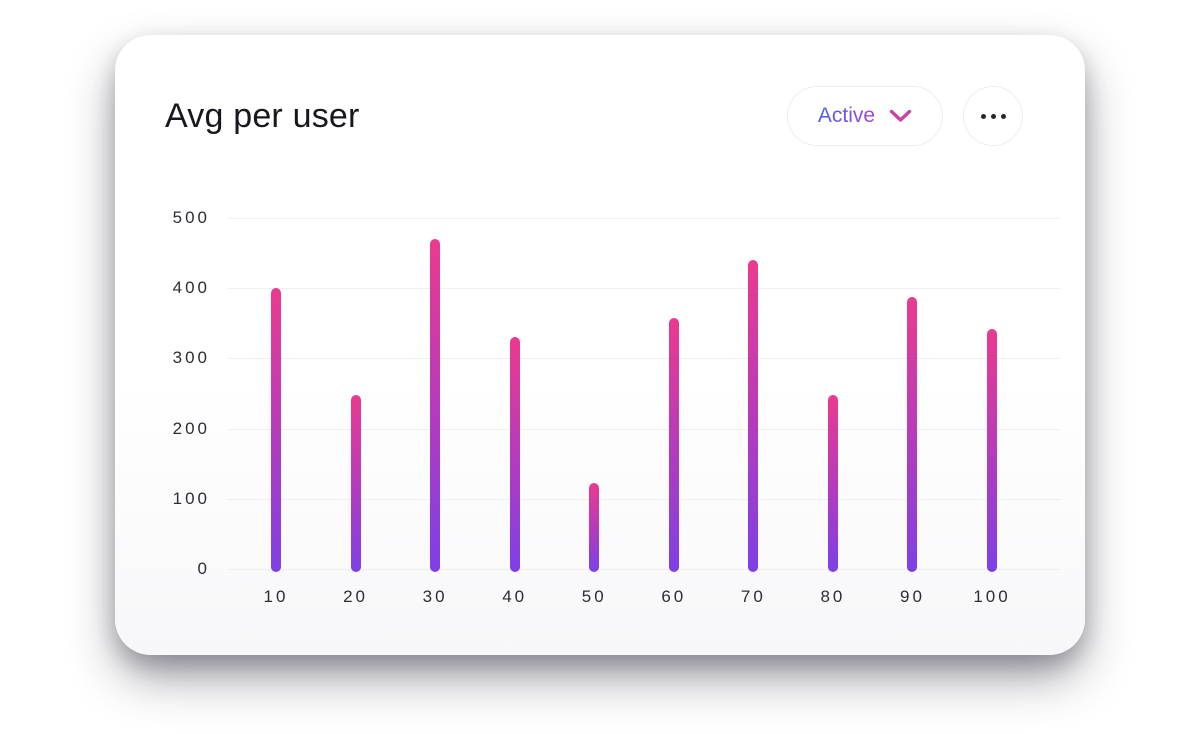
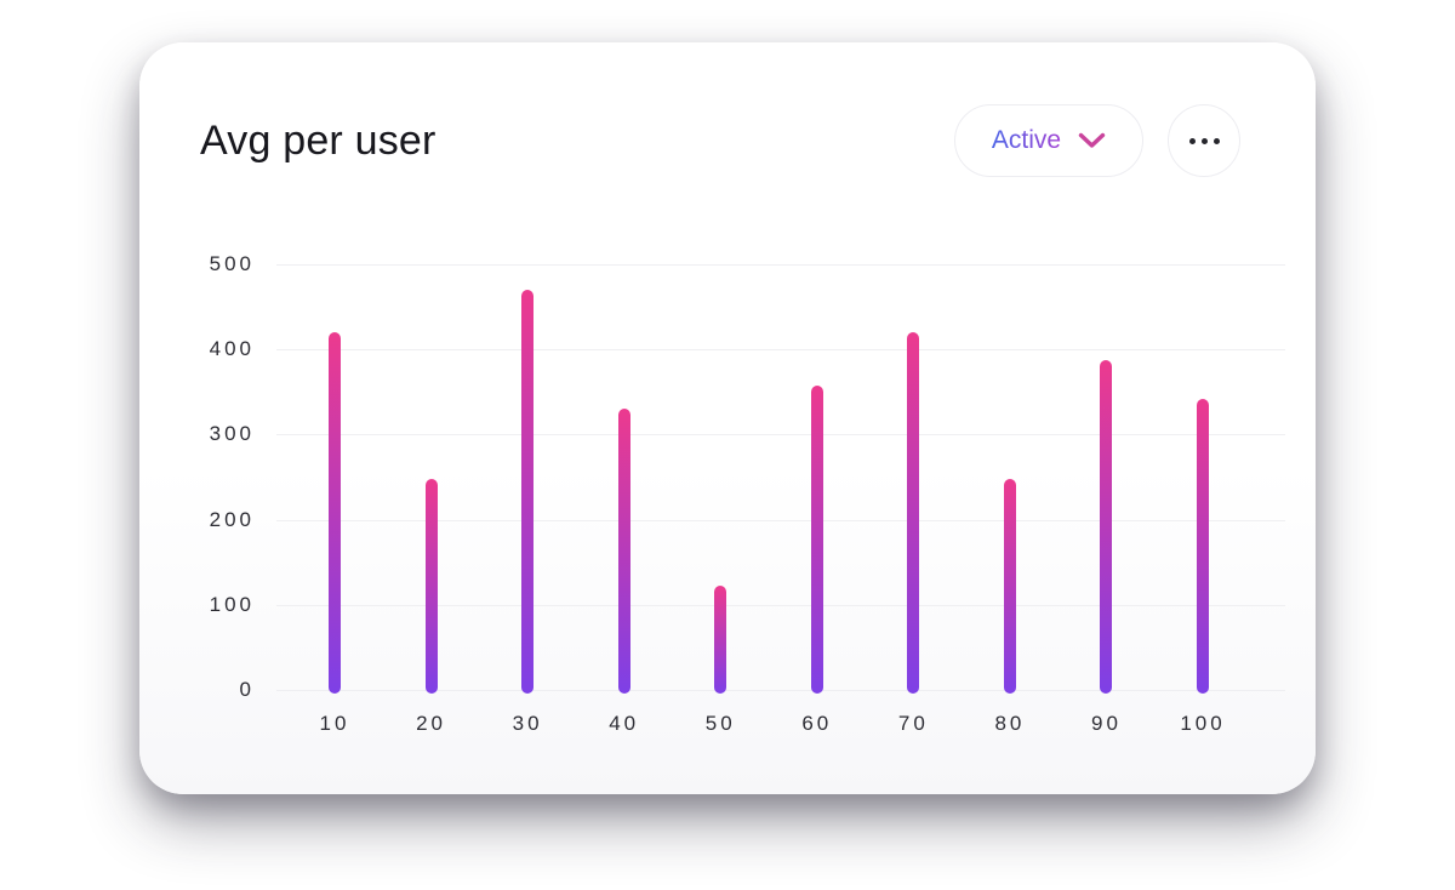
10: 400 -> 420
70: 440 -> 420
